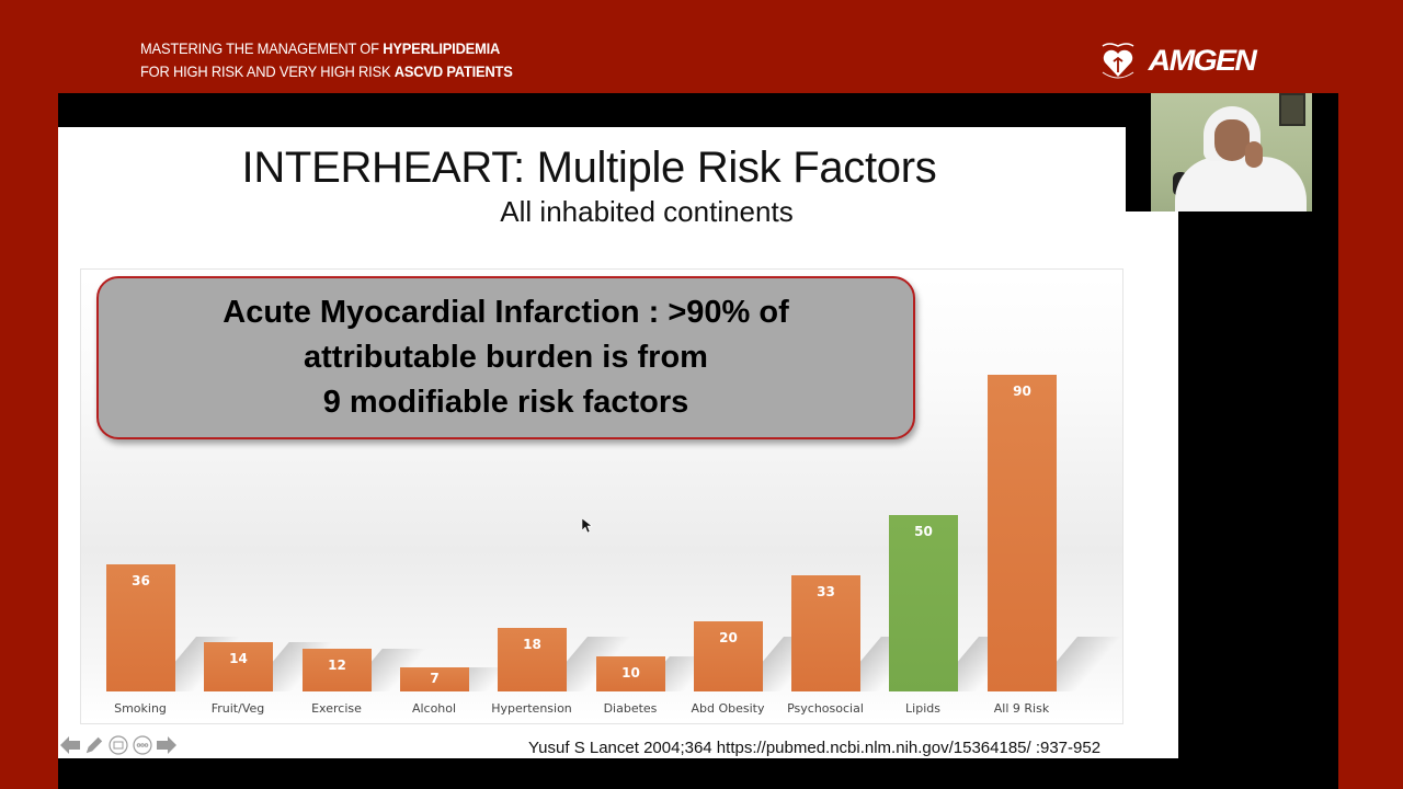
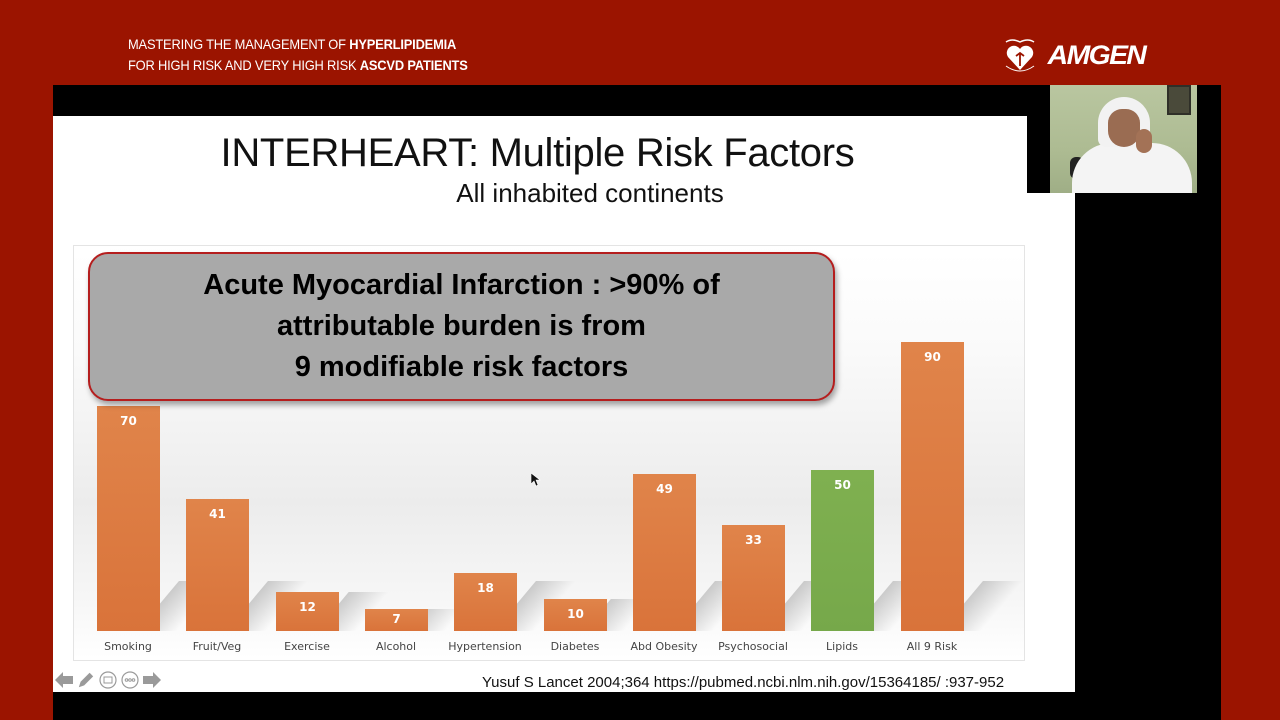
Smoking: 36 -> 70
Fruit/Veg: 14 -> 41
Abd Obesity: 20 -> 49
